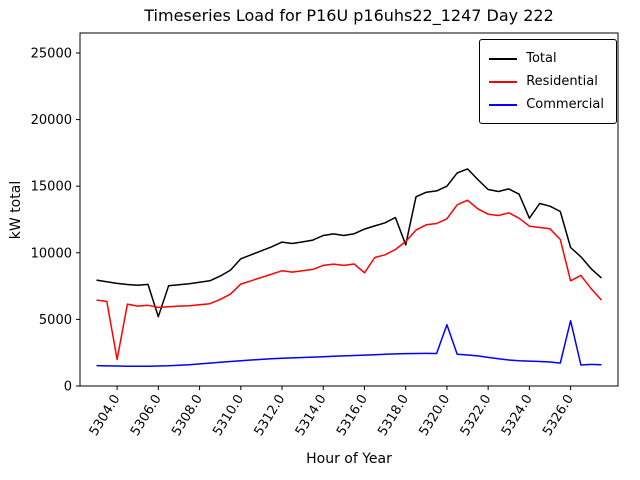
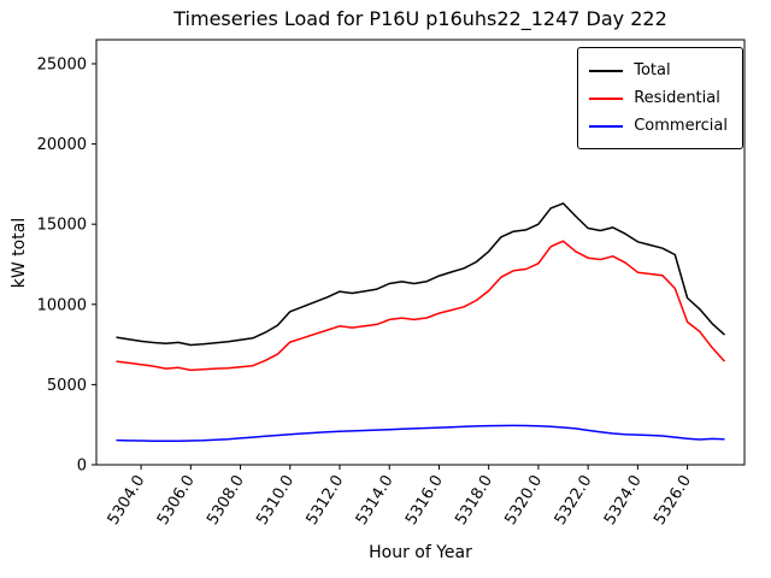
Residential/5304.0: 2000 -> 6200
Total/5306.0: 5200 -> 7500
Residential/5316.0: 8500 -> 9400
Total/5318.0: 10600 -> 13300
Commercial/5320.0: 4600 -> 2400
Total/5324.0: 12600 -> 13900
Residential/5326.0: 7900 -> 8900
Commercial/5326.0: 4900 -> 1600
